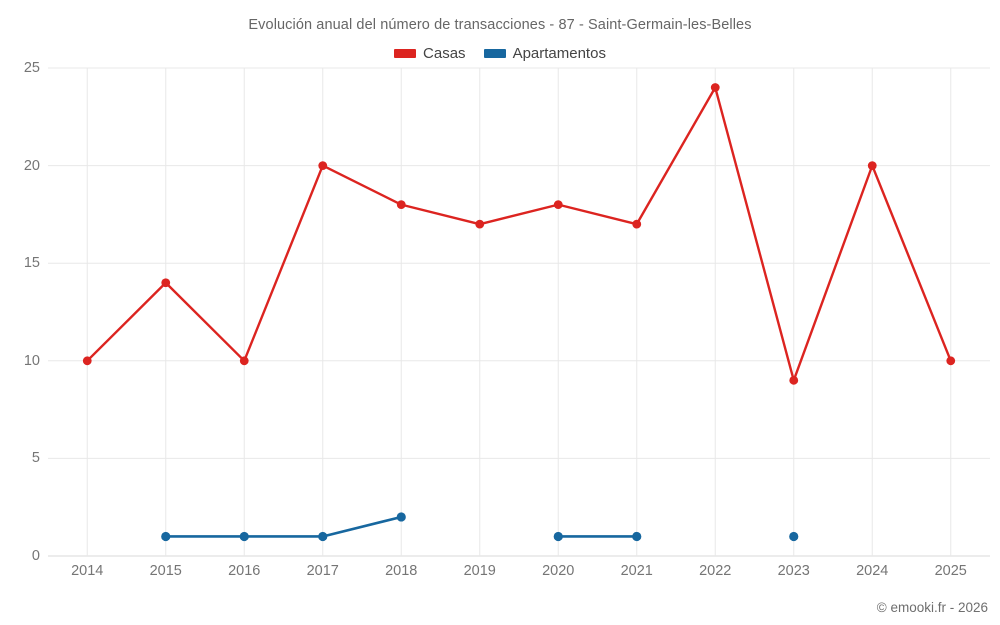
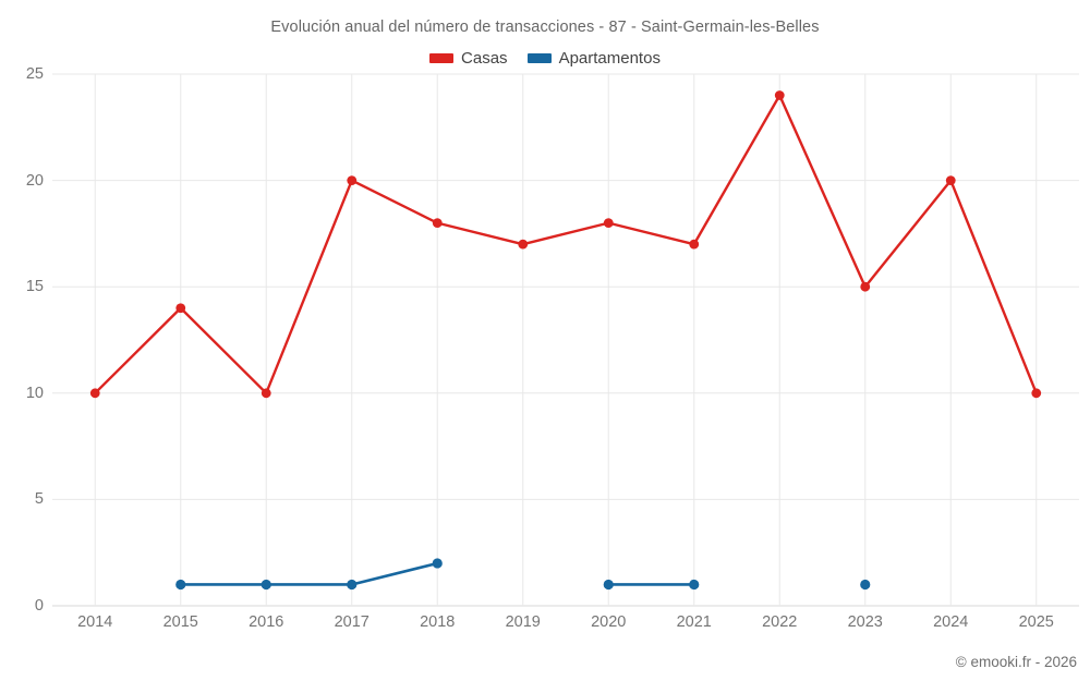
Casas/2023: 9 -> 15
